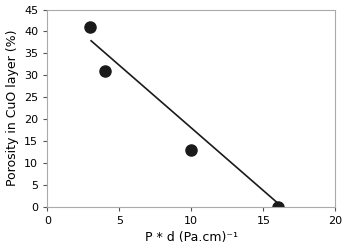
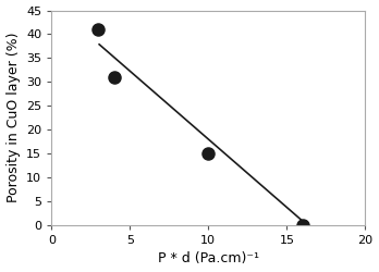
10: 13 -> 15
